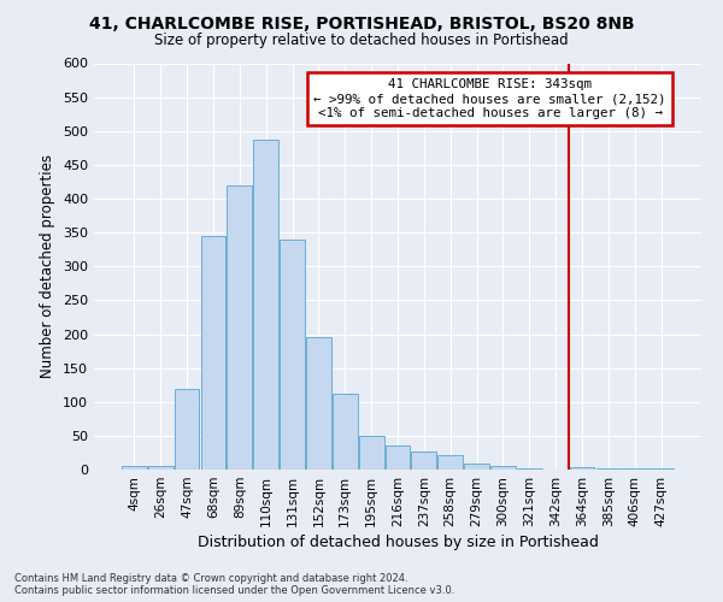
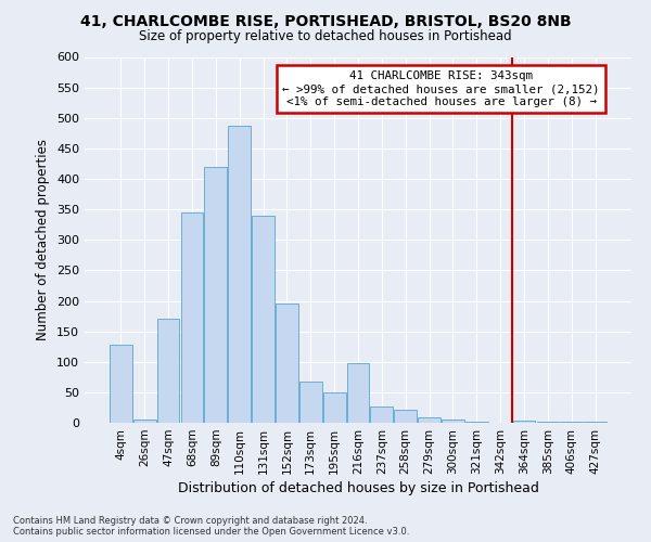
4sqm: 5 -> 128
47sqm: 120 -> 170
173sqm: 112 -> 68
216sqm: 36 -> 98
